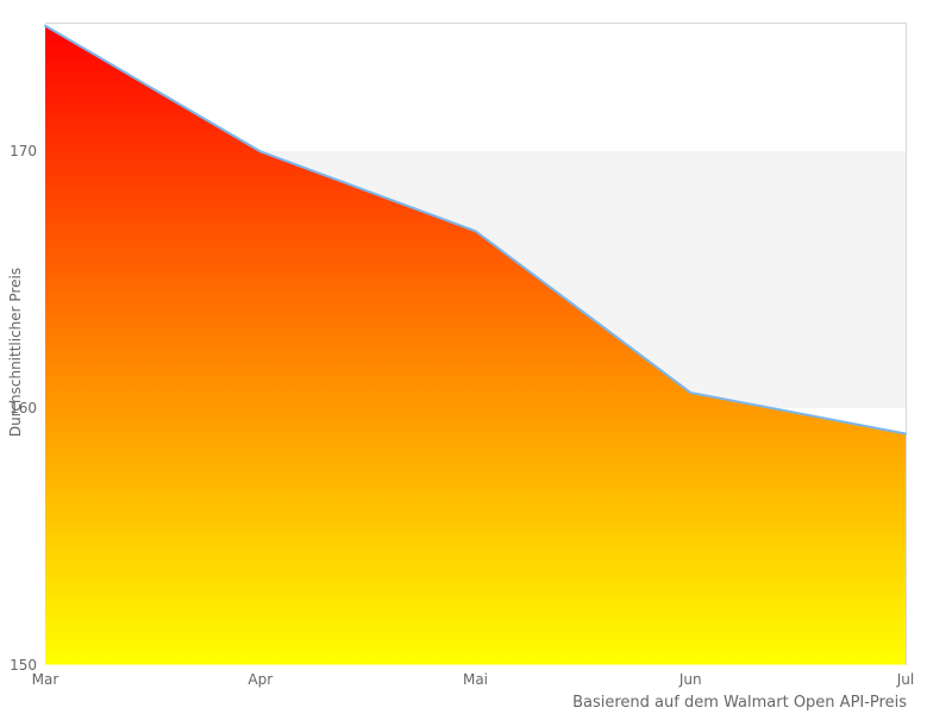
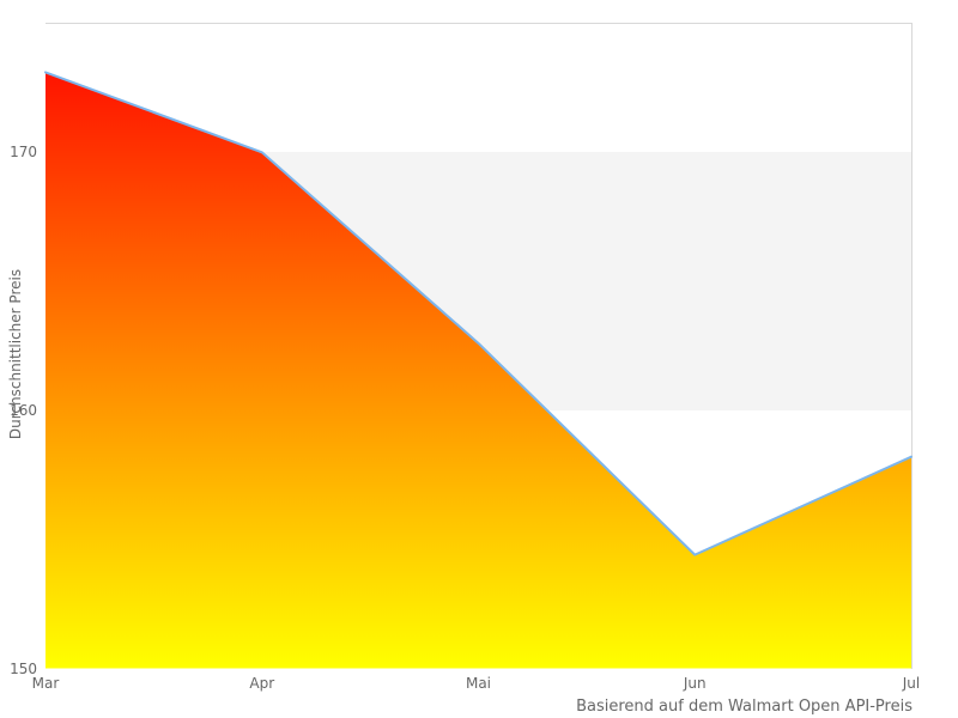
Mar: 174.9 -> 173.1
Mai: 166.9 -> 162.6
Jun: 160.6 -> 154.4
Jul: 159.0 -> 158.2
